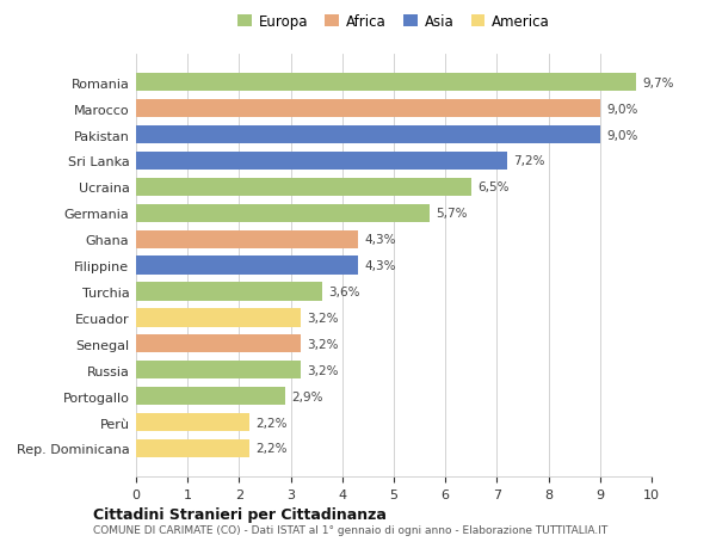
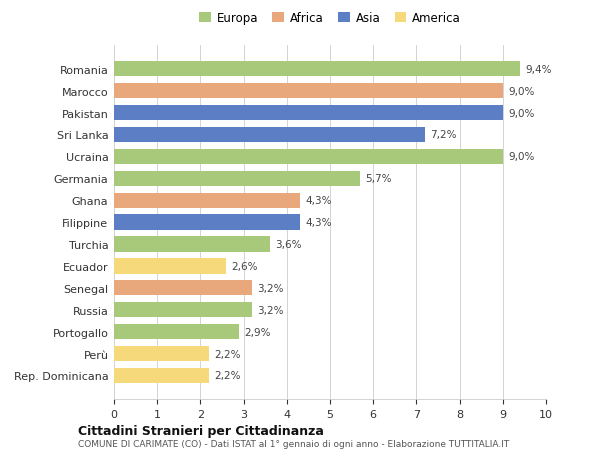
Romania: 9,7% -> 9,4%
Ucraina: 6,5% -> 9,0%
Ecuador: 3,2% -> 2,6%
